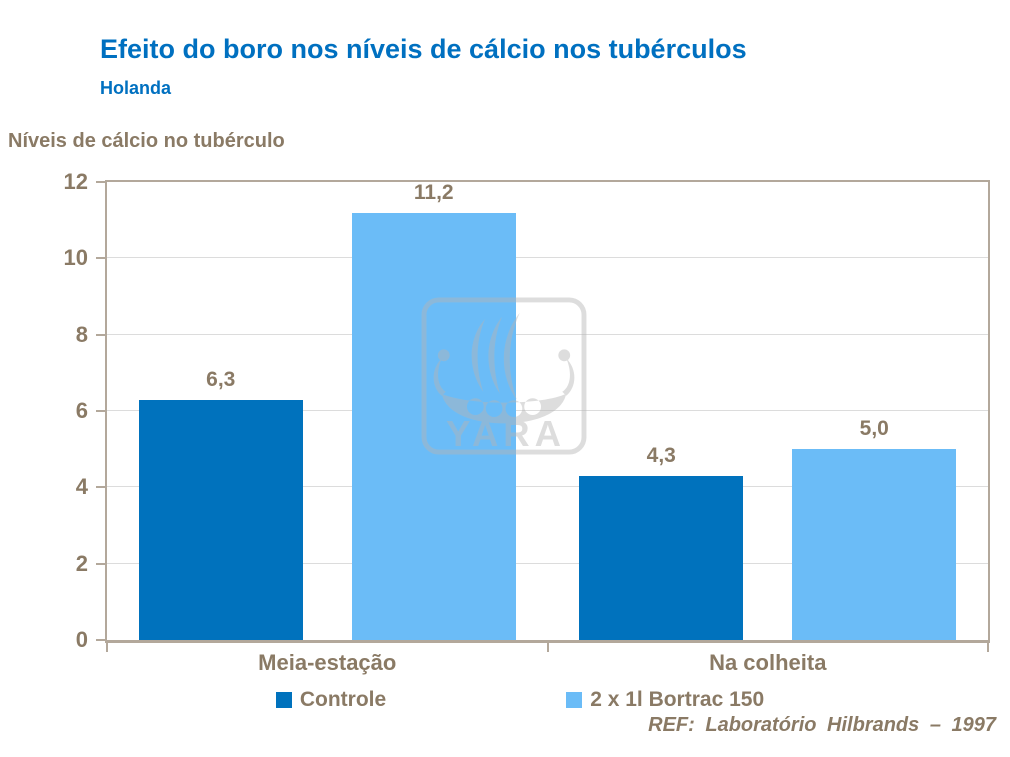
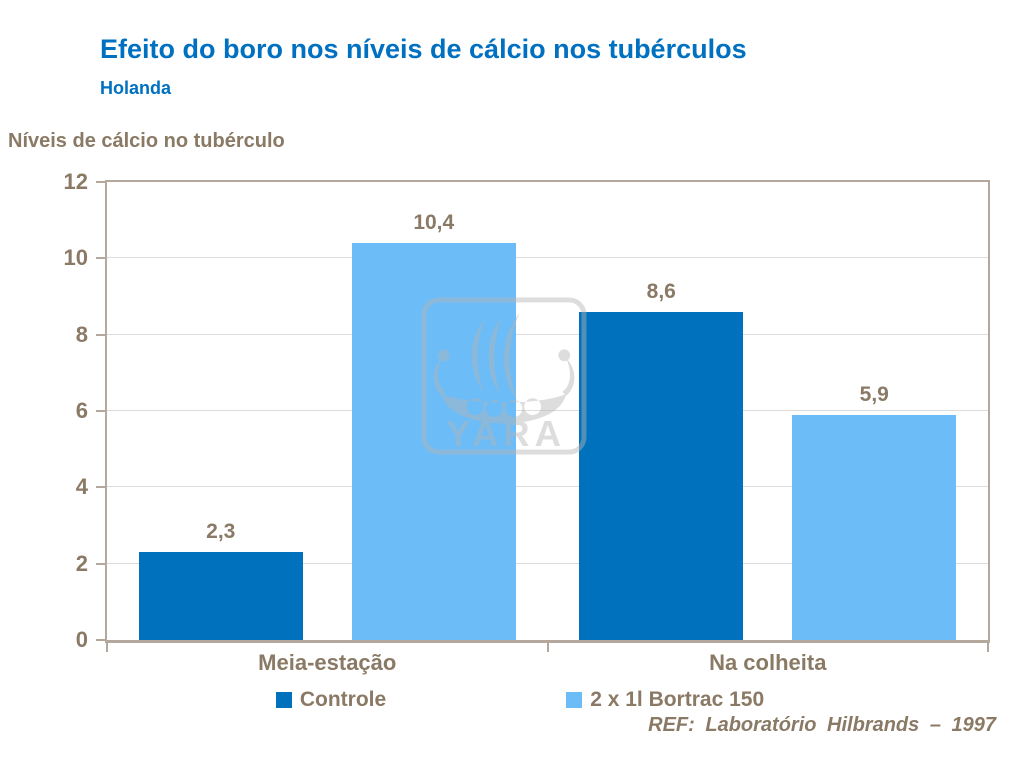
Controle/Meia-estação: 6,3 -> 2,3
2 x 1l Bortrac 150/Meia-estação: 11,2 -> 10,4
Controle/Na colheita: 4,3 -> 8,6
2 x 1l Bortrac 150/Na colheita: 5,0 -> 5,9
